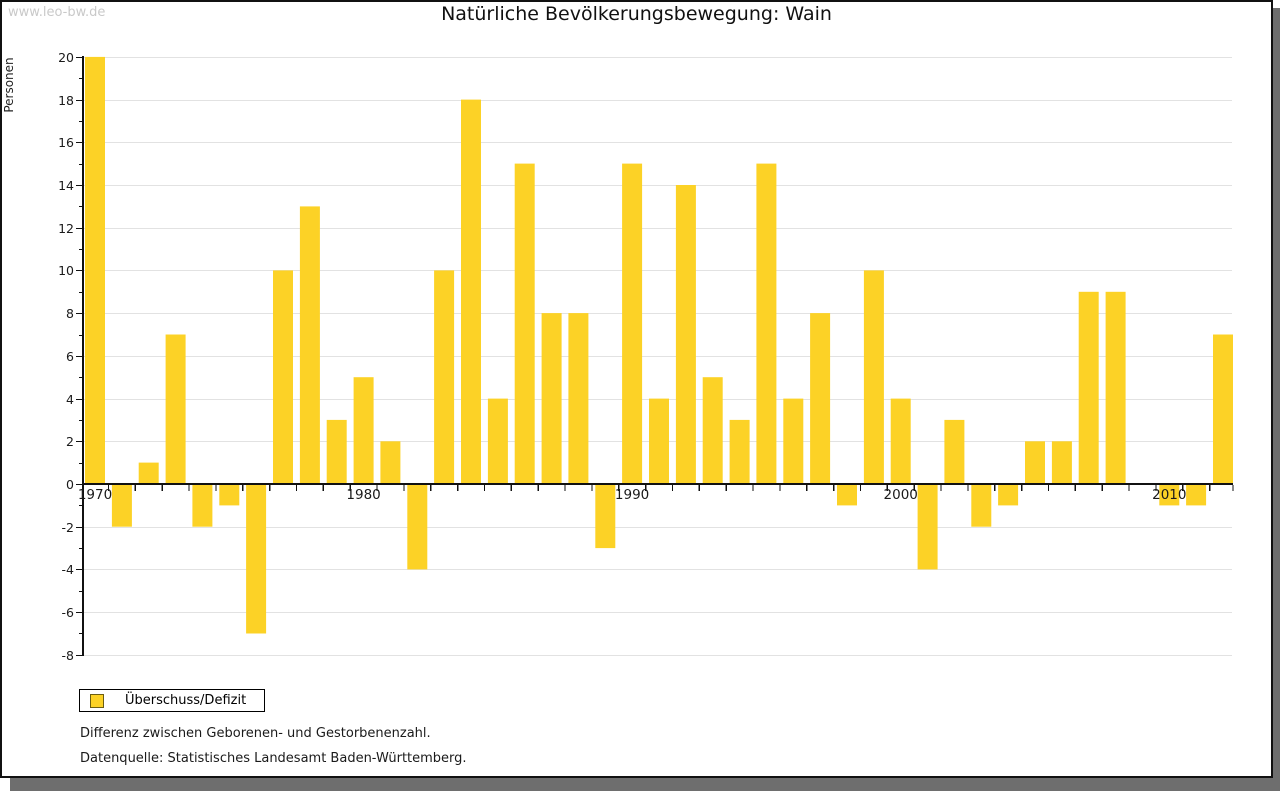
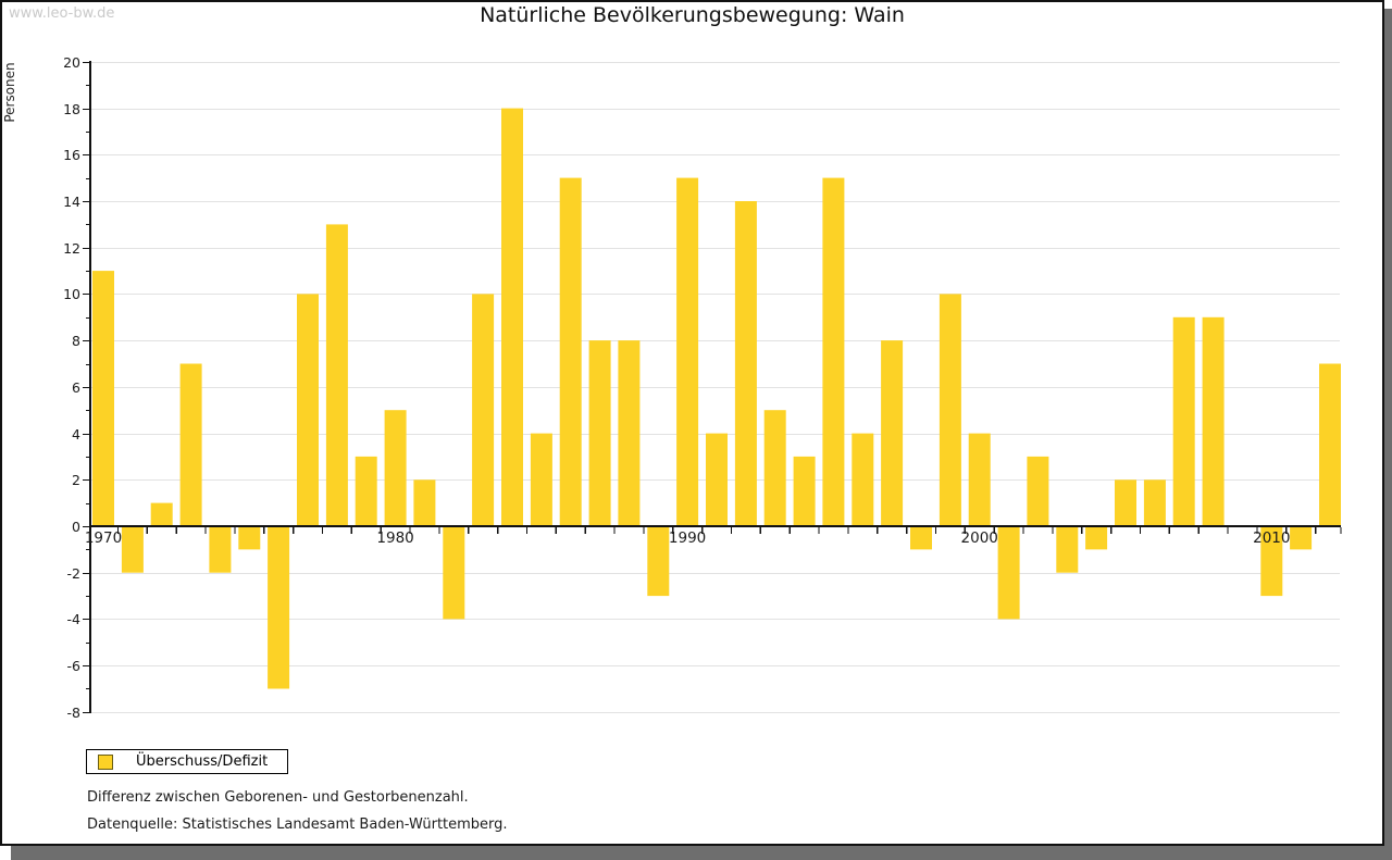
1970: 20 -> 11
2010: -1 -> -3
